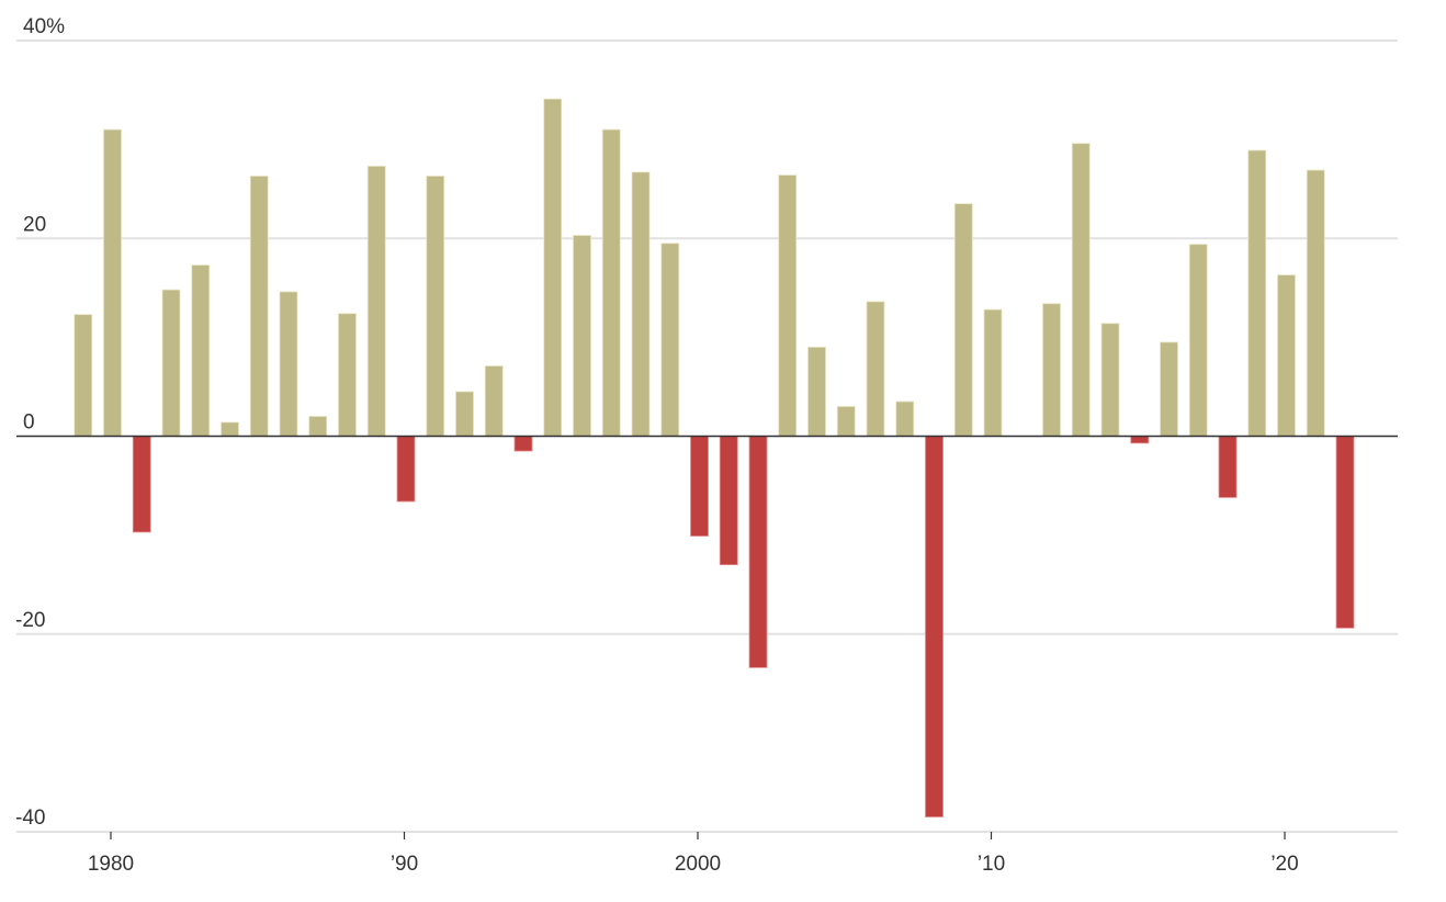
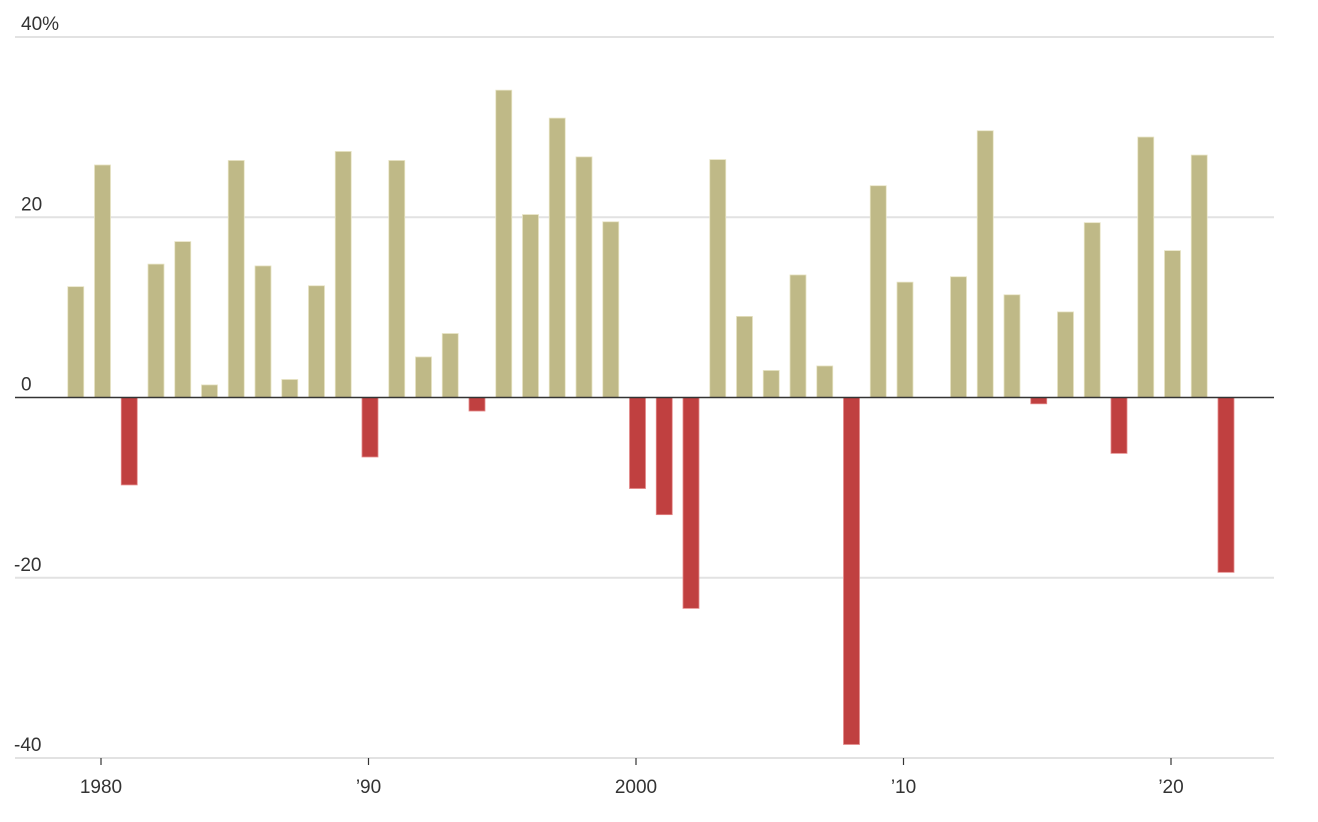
1980: 31% -> 26%
